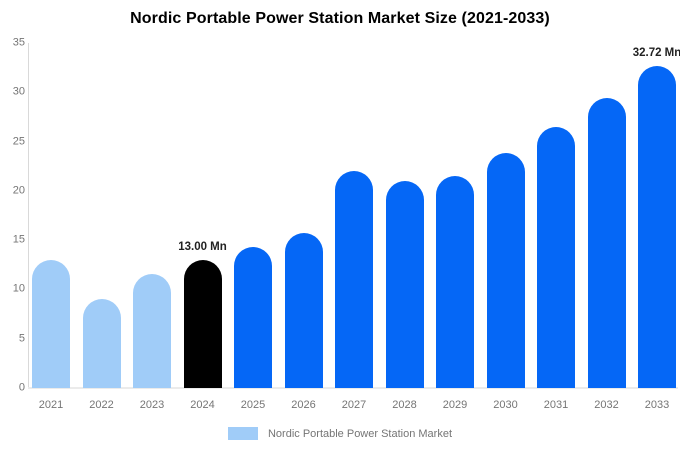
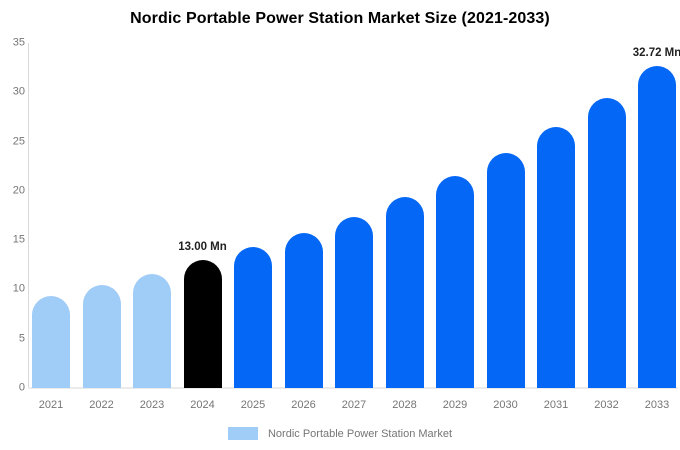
2021: 13 -> 9
2022: 9 -> 10
2027: 22 -> 17
2028: 21 -> 19
